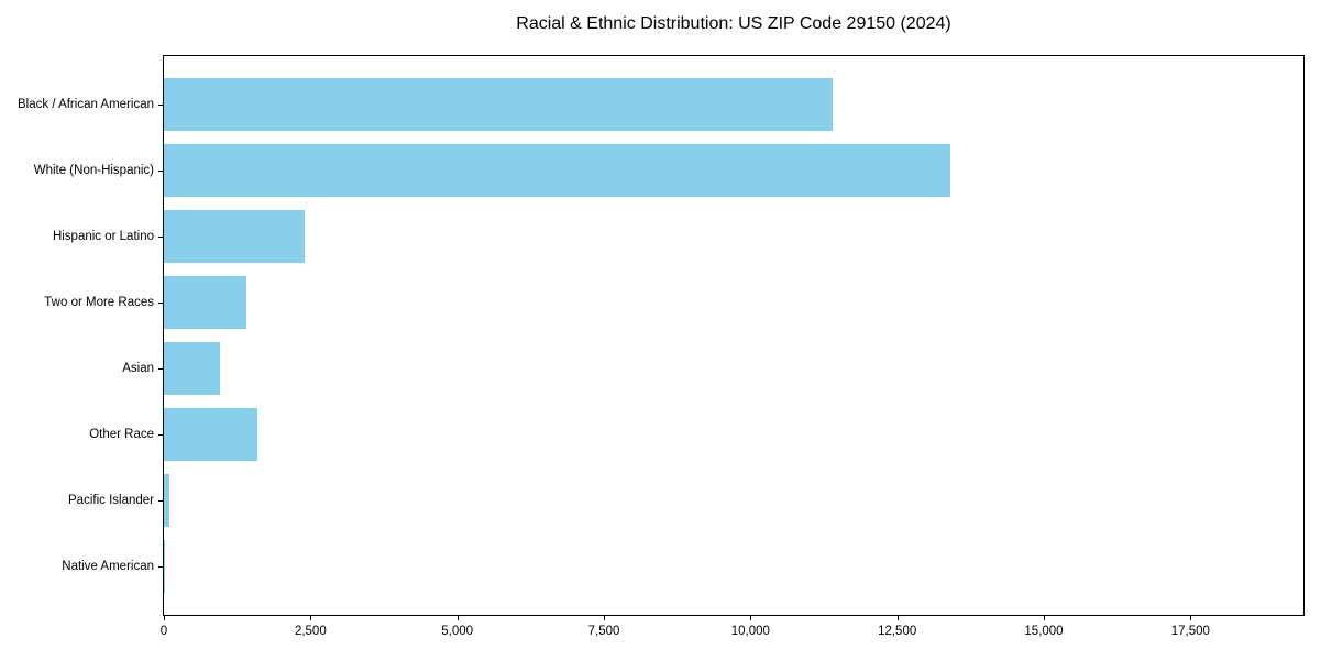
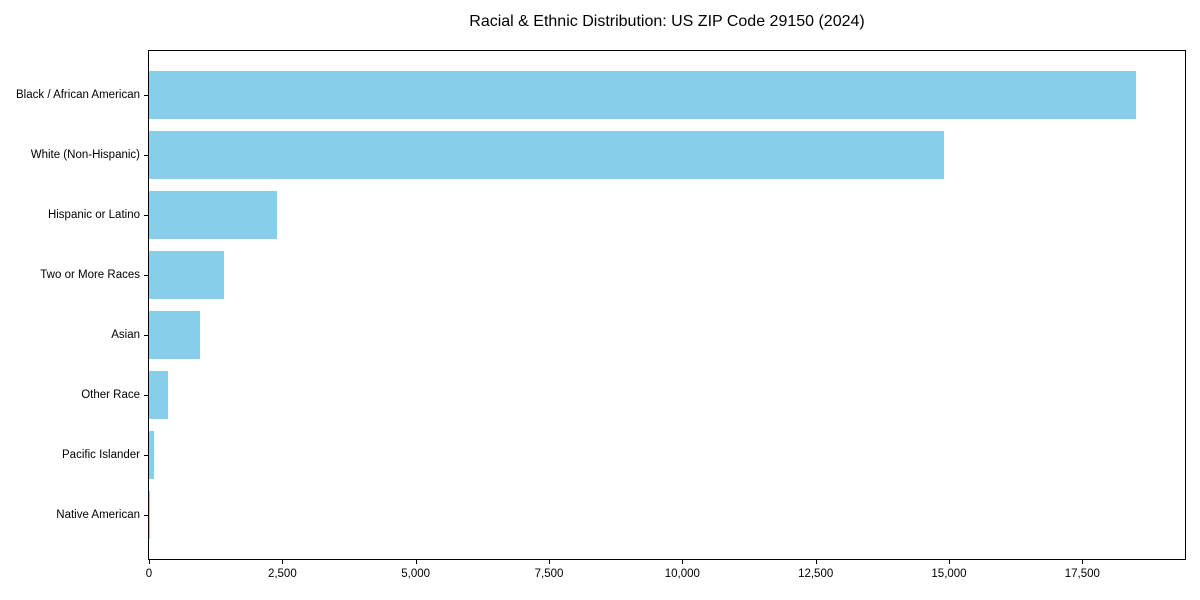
Black / African American: 11400 -> 18500
White (Non-Hispanic): 13400 -> 14900
Other Race: 1600 -> 400
